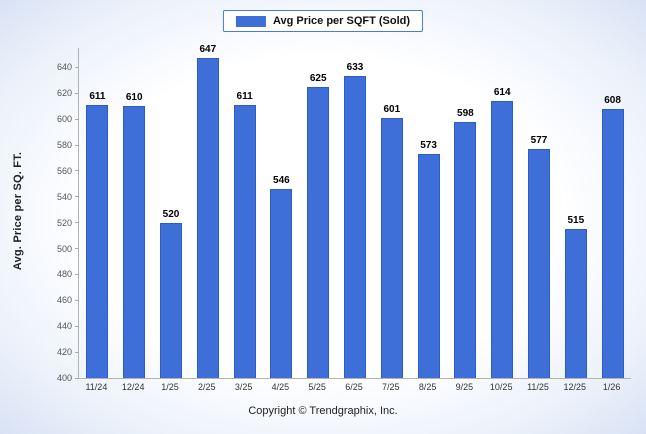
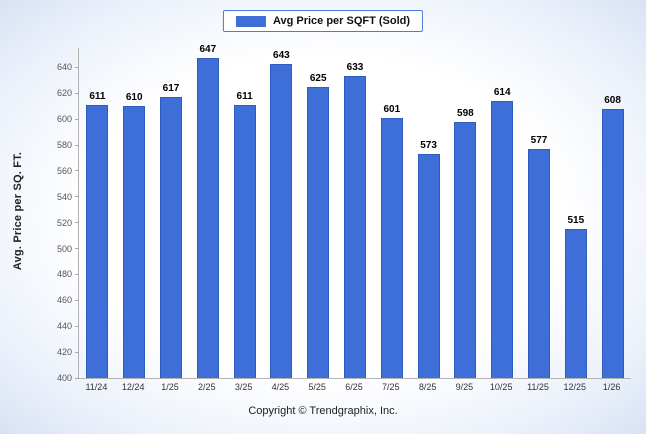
1/25: 520 -> 617
4/25: 546 -> 643
